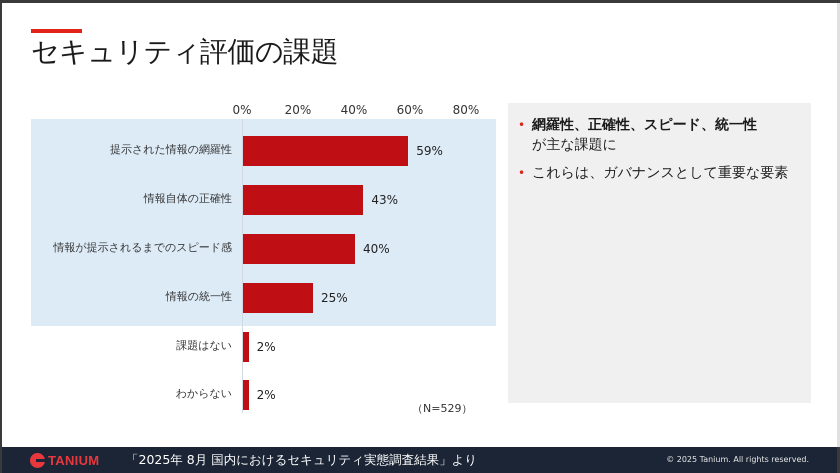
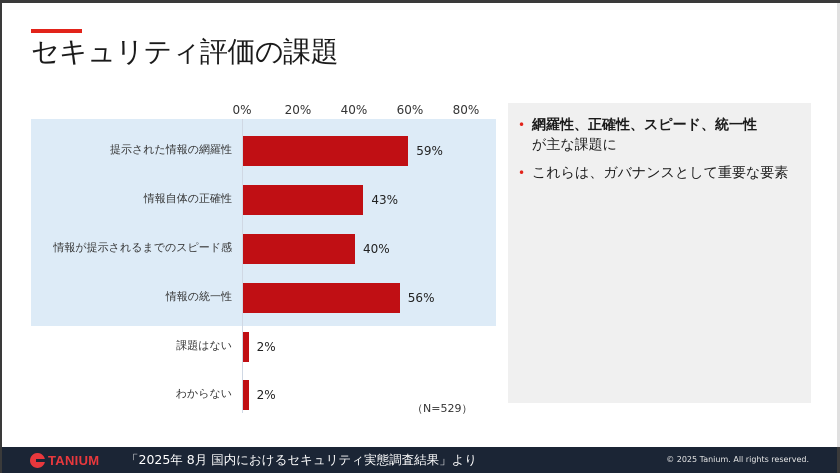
情報の統一性: 25% -> 56%
